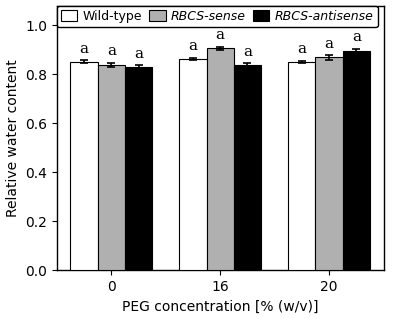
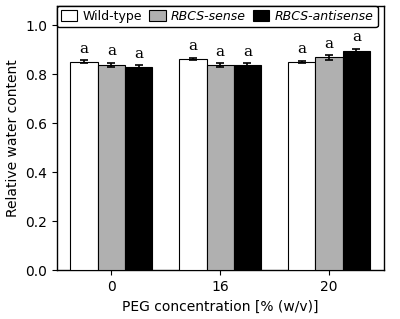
RBCS-sense/16: 0.905 -> 0.838
